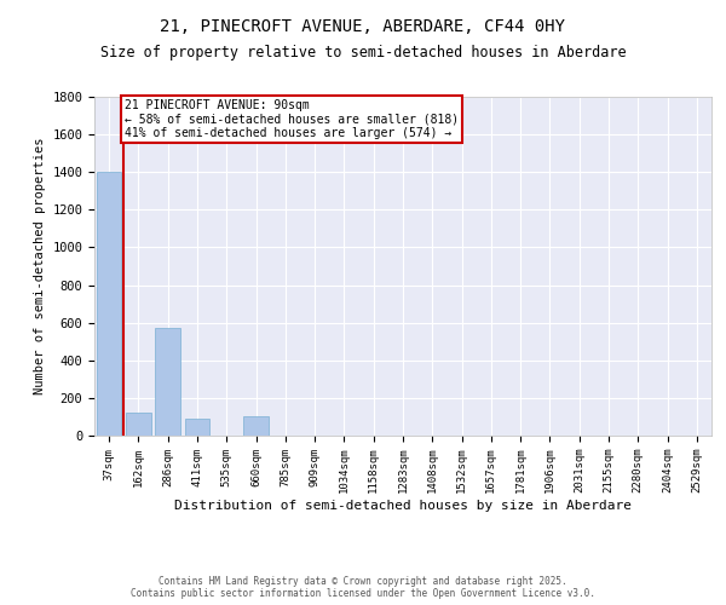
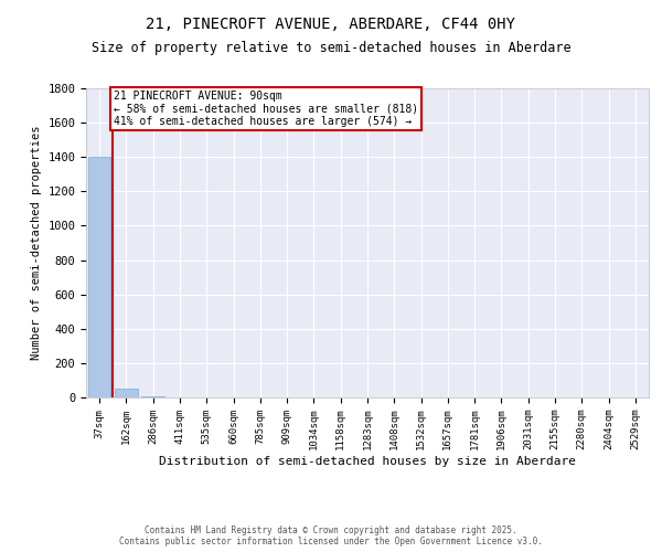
162sqm: 120 -> 50
286sqm: 570 -> 0
411sqm: 90 -> 0
660sqm: 100 -> 0
